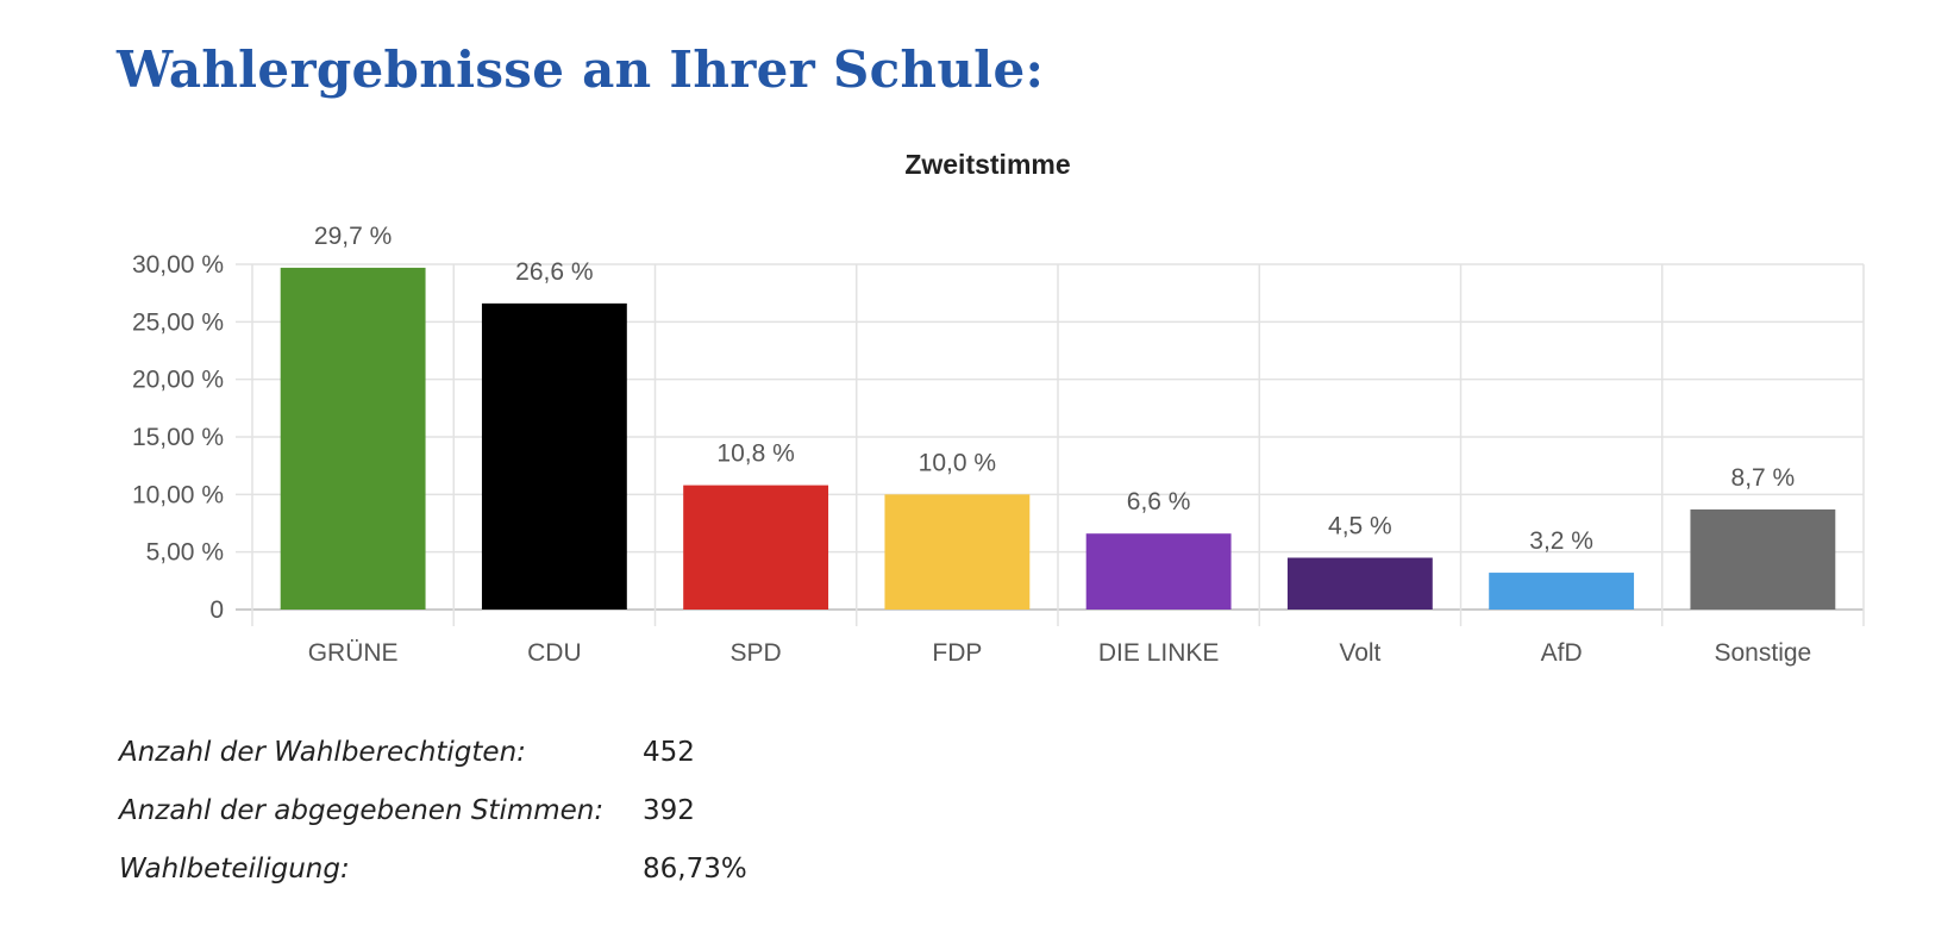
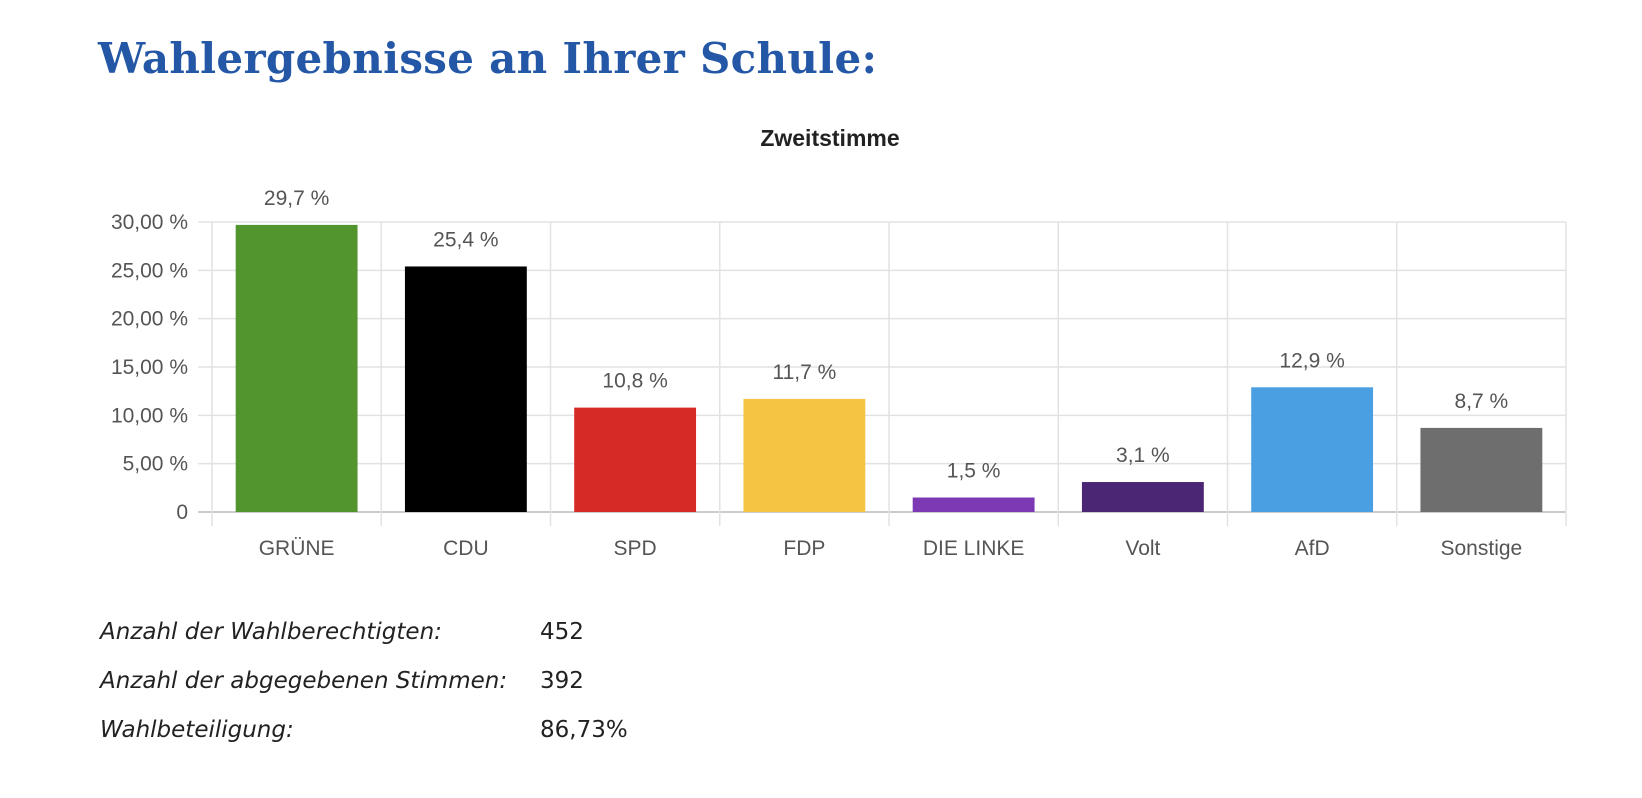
CDU: 26,6 -> 25,4
FDP: 10,0 -> 11,7
DIE LINKE: 6,6 -> 1,5
Volt: 4,5 -> 3,1
AfD: 3,2 -> 12,9
